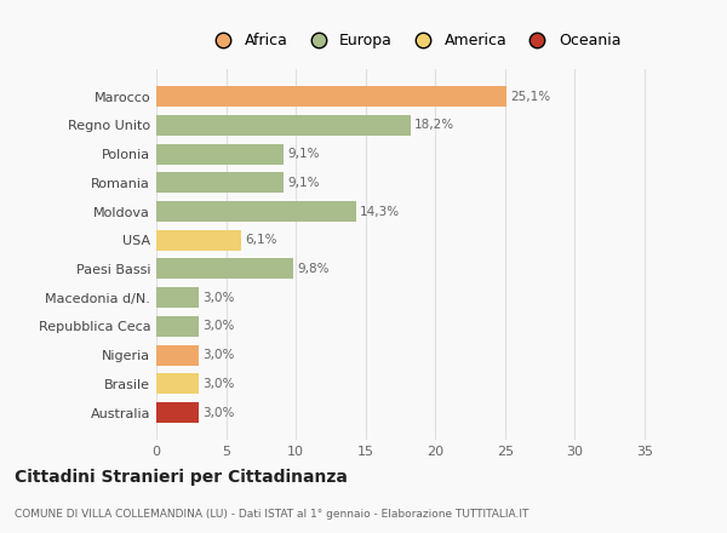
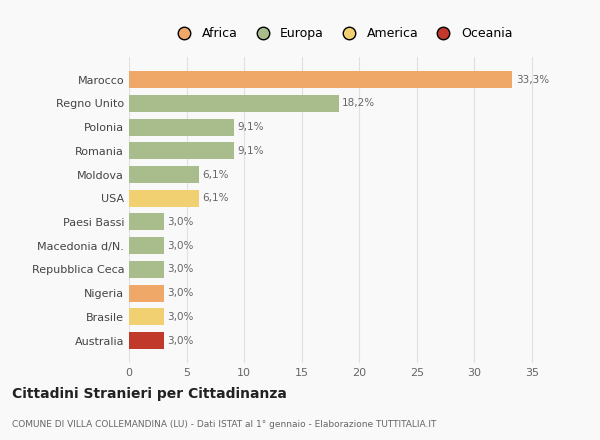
Marocco: 25,1% -> 33,3%
Moldova: 14,3% -> 6,1%
Paesi Bassi: 9,8% -> 3,0%
